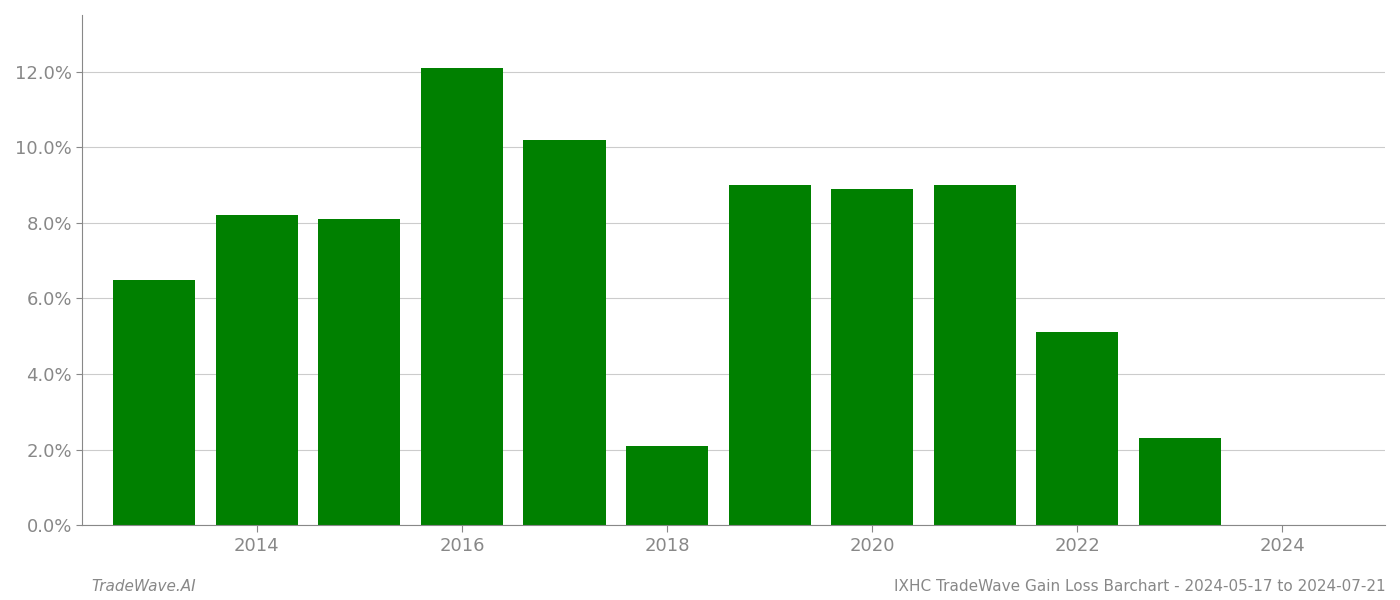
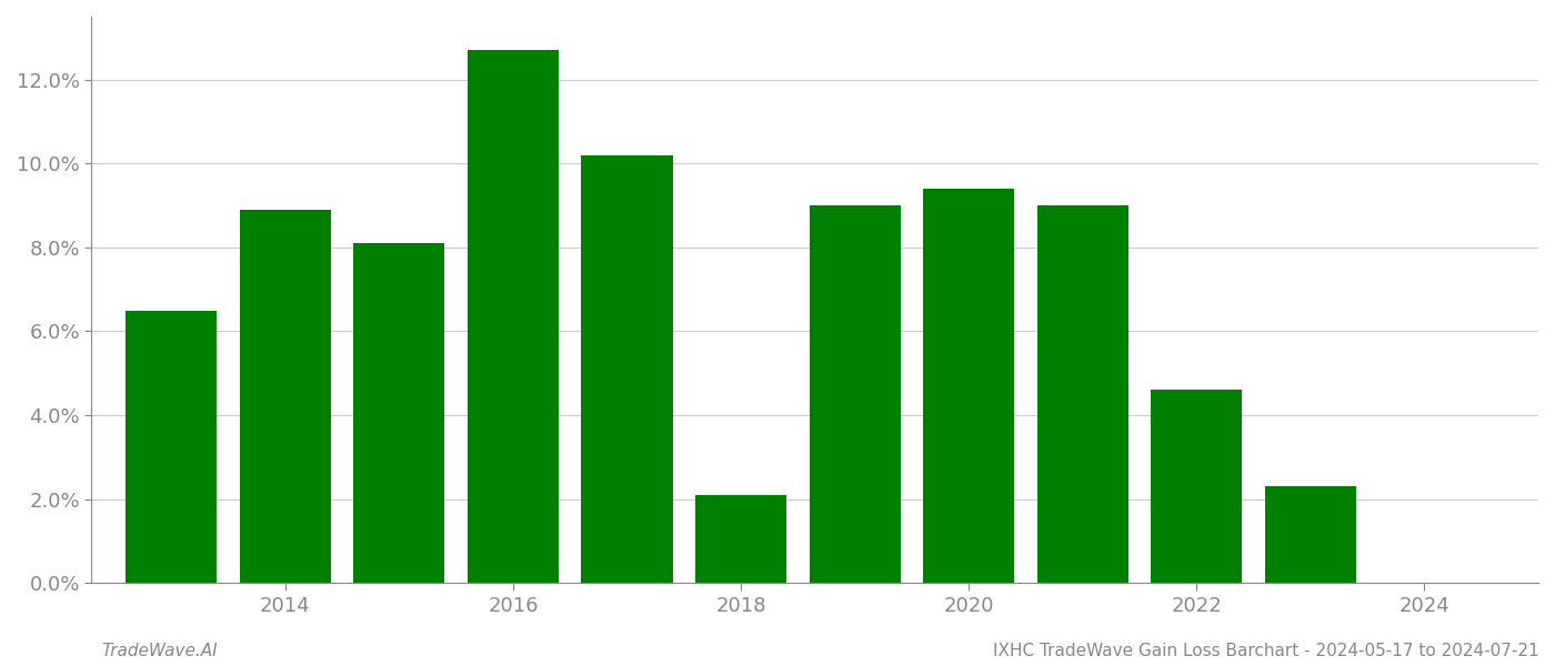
2014: 8.2% -> 8.9%
2016: 12.1% -> 12.7%
2020: 8.9% -> 9.4%
2022: 5.1% -> 4.6%
